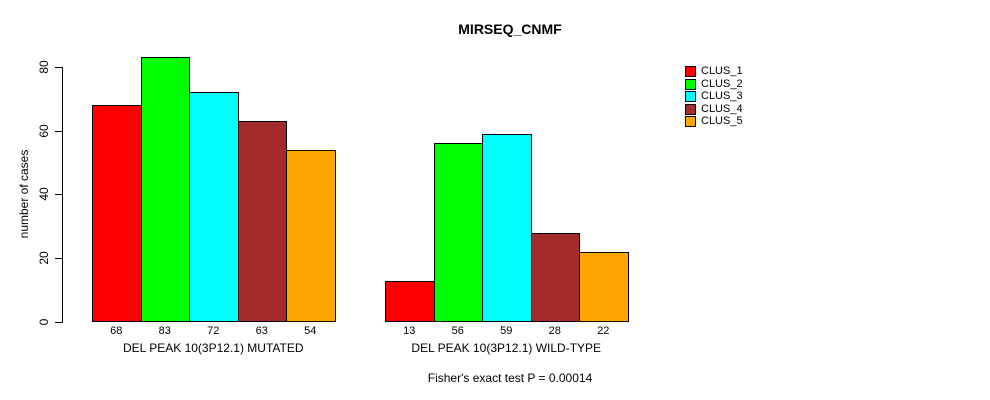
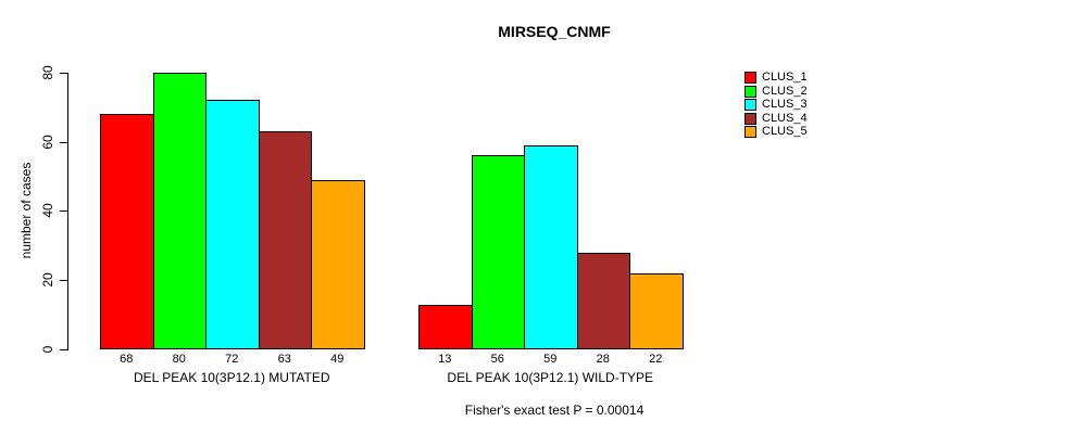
CLUS_2/DEL PEAK 10(3P12.1) MUTATED: 83 -> 80
CLUS_5/DEL PEAK 10(3P12.1) MUTATED: 54 -> 49
